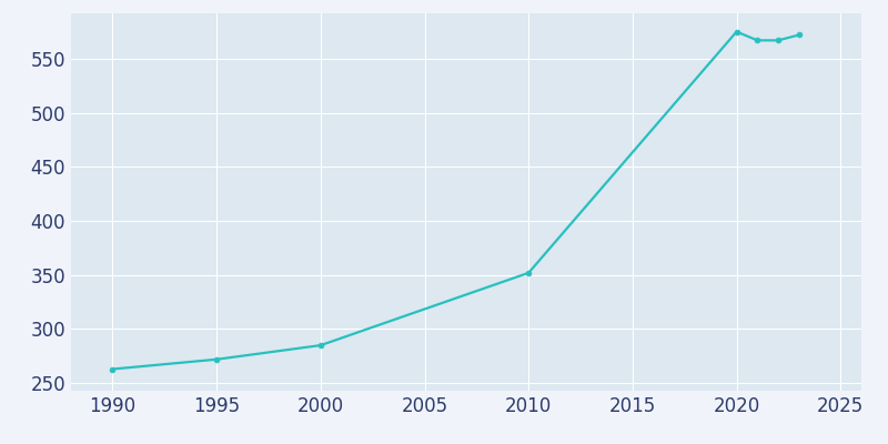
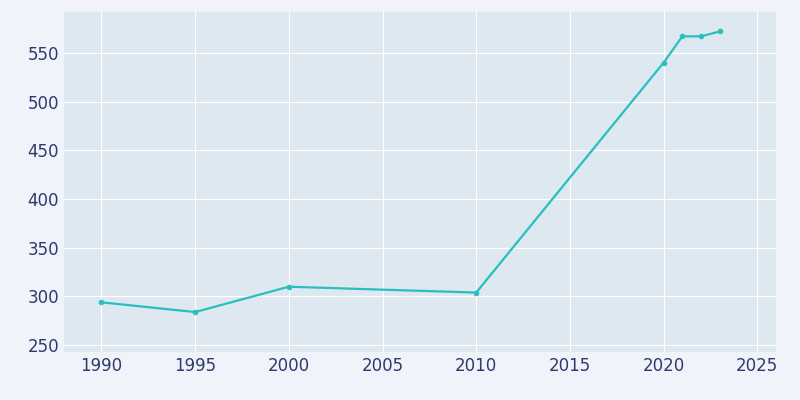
1990: 263 -> 294
1995: 272 -> 284
2000: 285 -> 310
2010: 352 -> 304
2020: 575 -> 540
